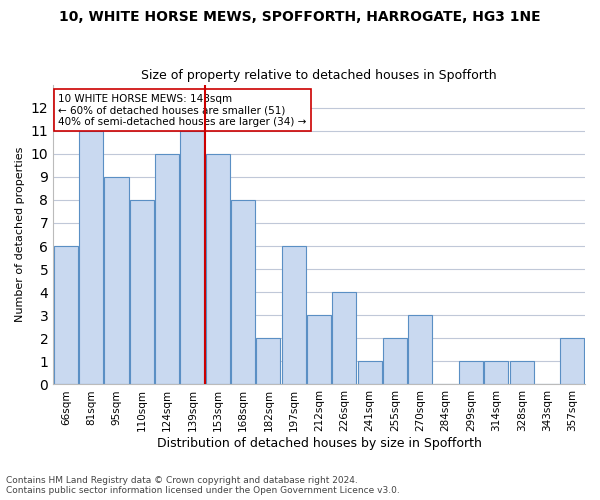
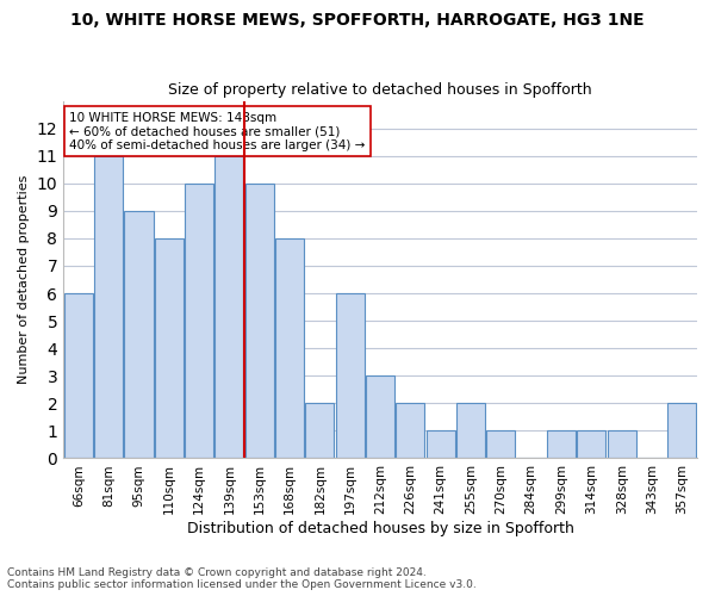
226sqm: 4 -> 2
270sqm: 3 -> 1
